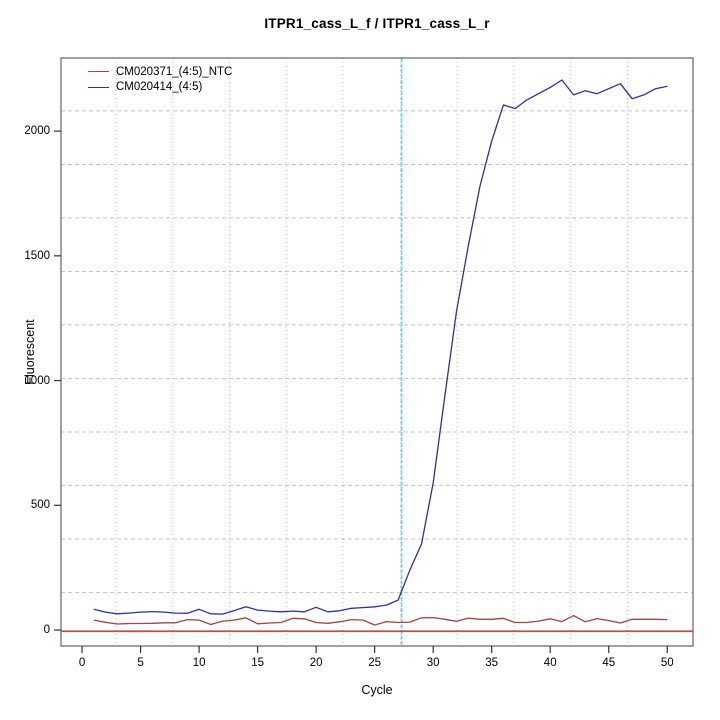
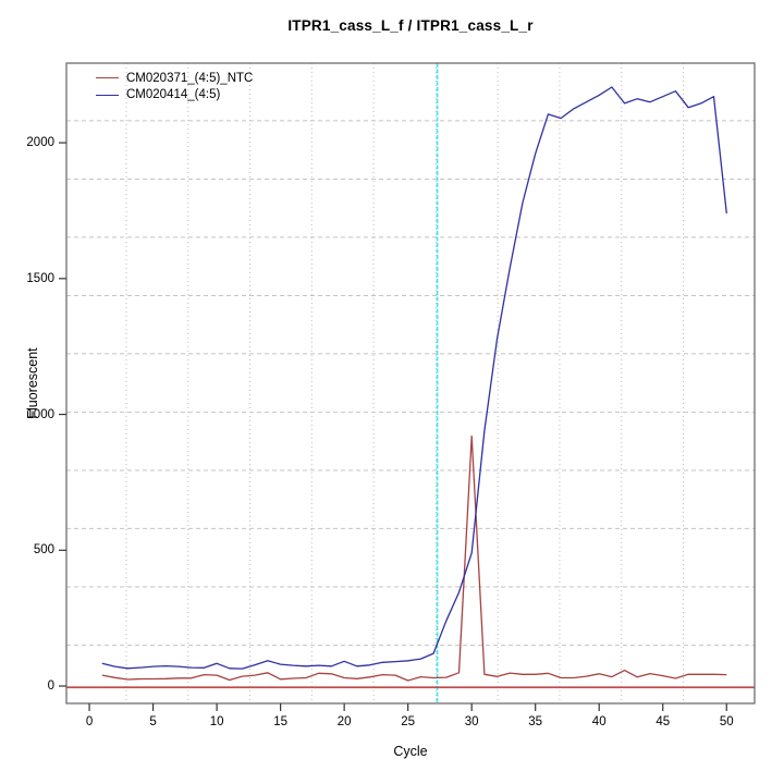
CM020371_(4:5)_NTC/30: 50 -> 920
CM020414_(4:5)/30: 590 -> 490
CM020414_(4:5)/50: 2180 -> 1740
